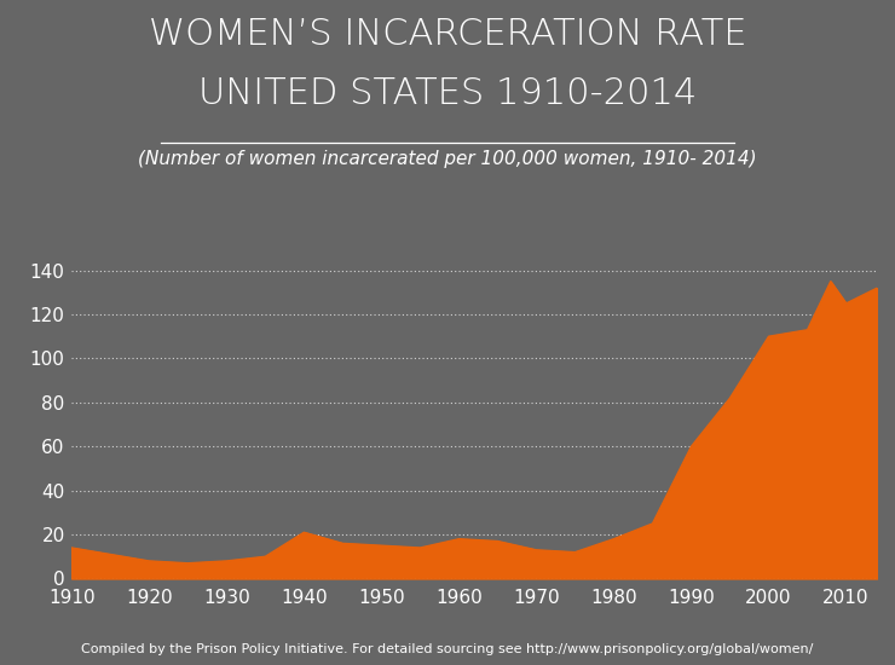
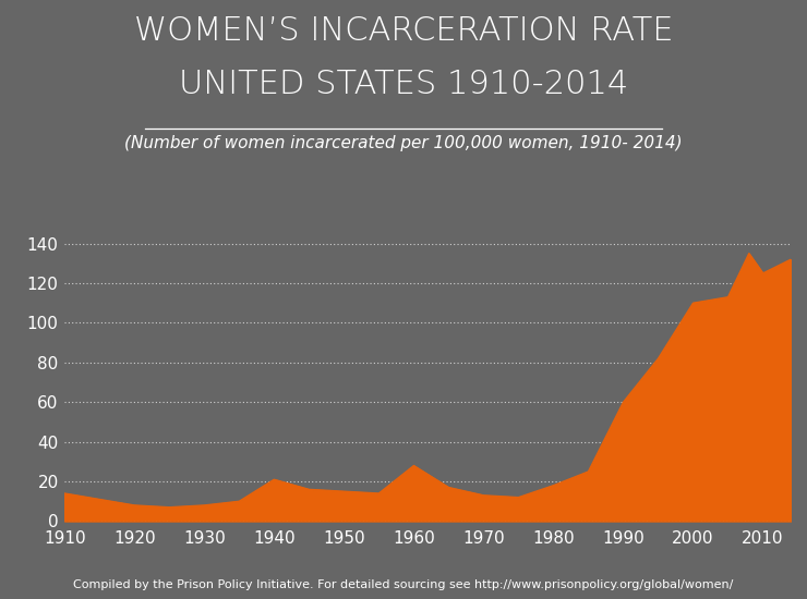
1960: 18 -> 28
